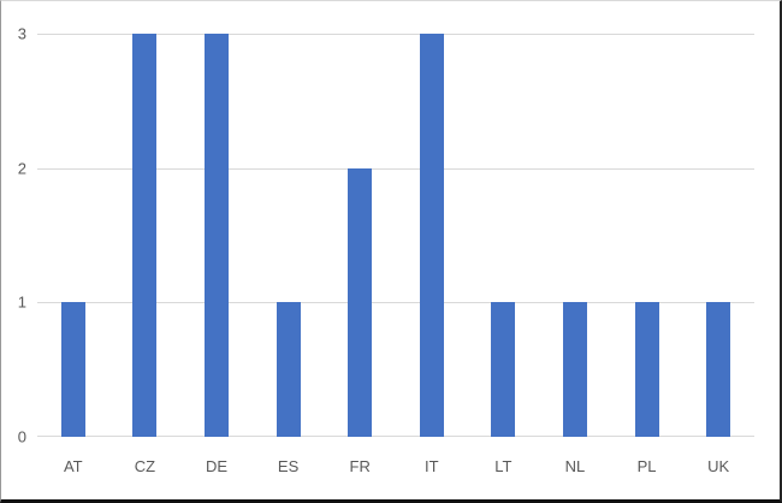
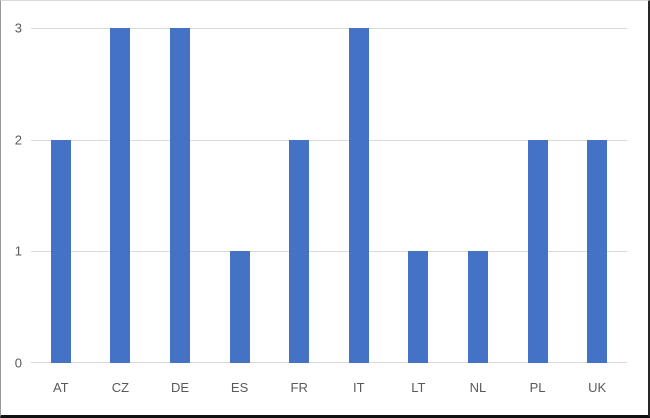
AT: 1 -> 2
PL: 1 -> 2
UK: 1 -> 2
